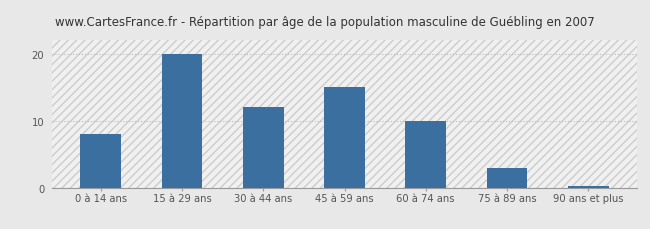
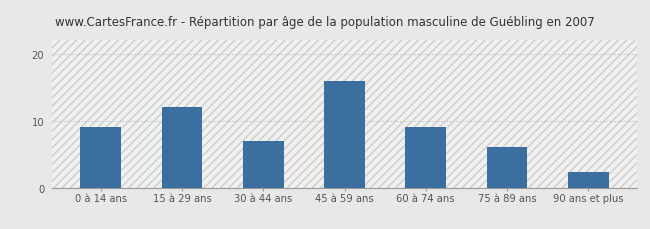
0 à 14 ans: 8.0 -> 9.0
15 à 29 ans: 20.0 -> 12.0
30 à 44 ans: 12.0 -> 7.0
45 à 59 ans: 15.0 -> 16.0
60 à 74 ans: 10.0 -> 9.0
75 à 89 ans: 3.0 -> 6.0
90 ans et plus: 0.3 -> 2.4
